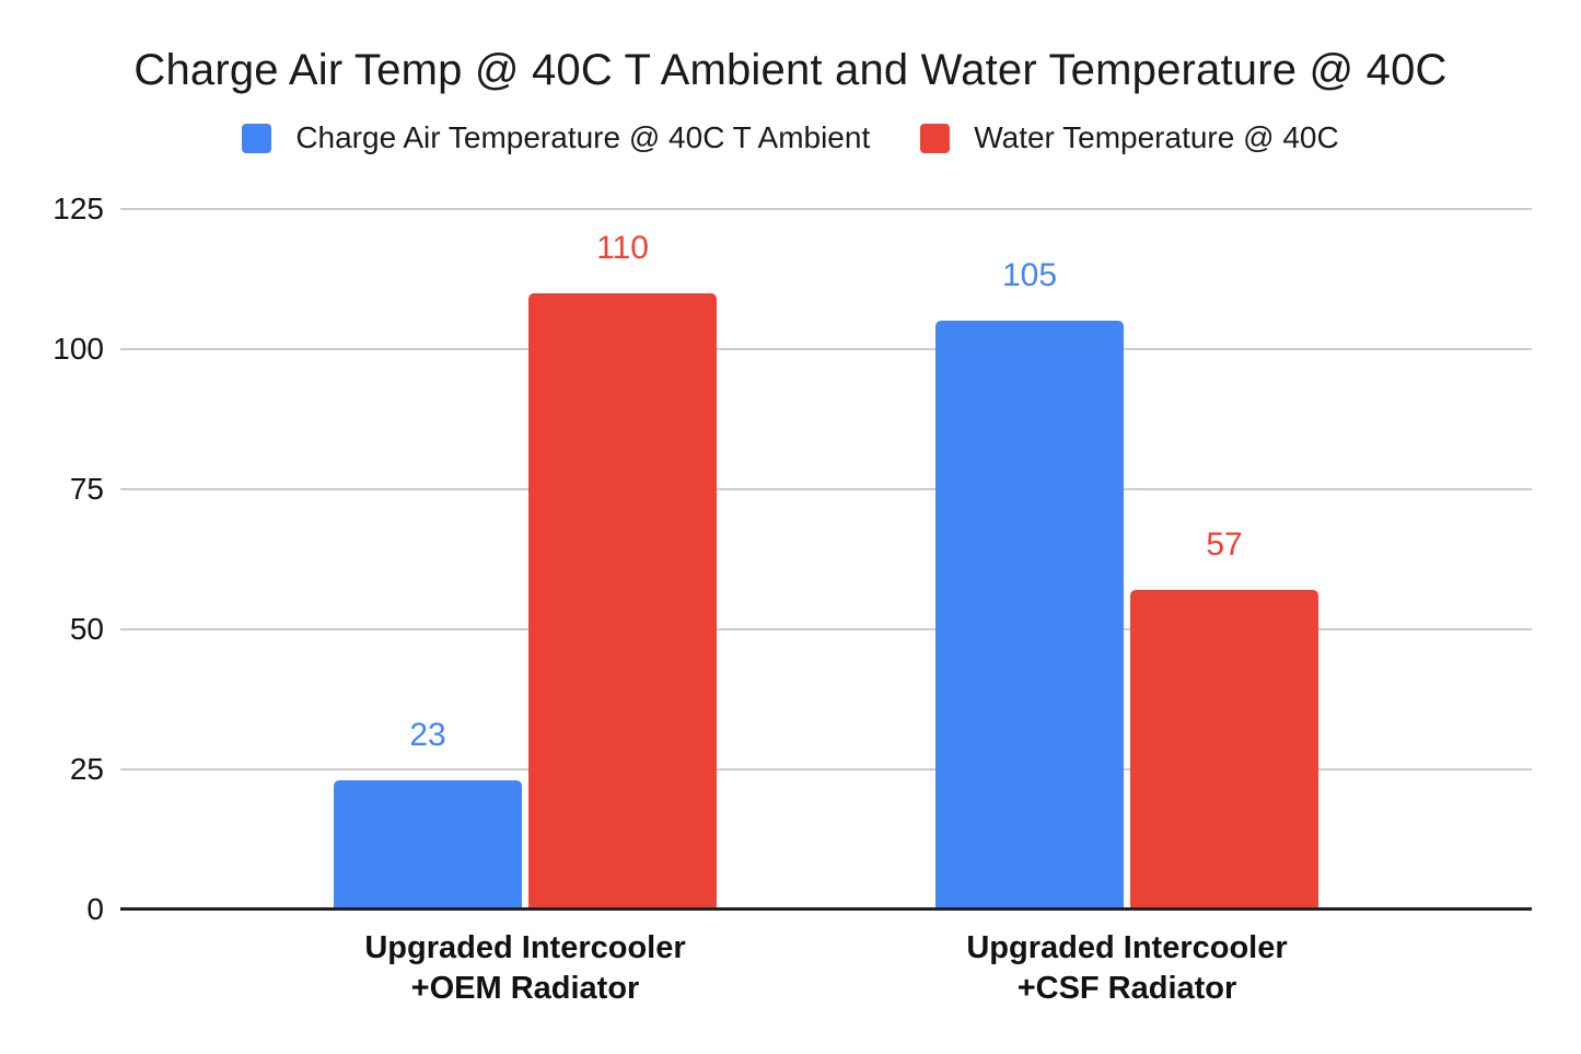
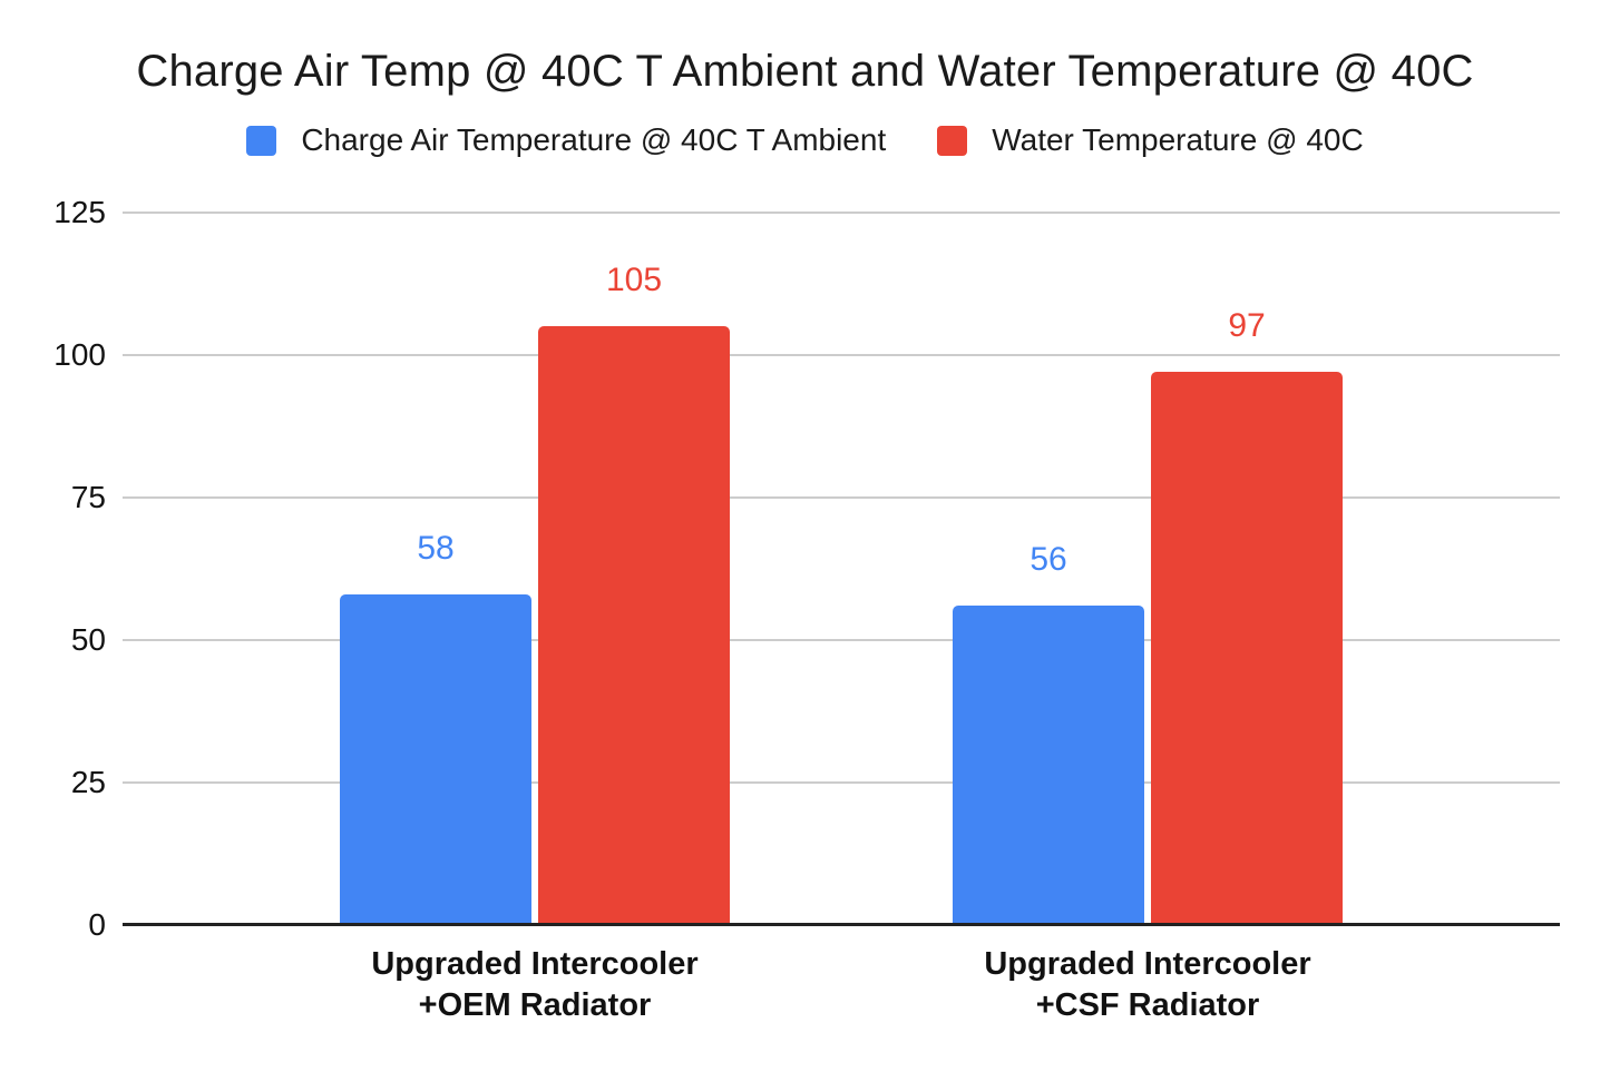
Charge Air Temperature @ 40C T Ambient/Upgraded Intercooler +OEM Radiator: 23 -> 58
Water Temperature @ 40C/Upgraded Intercooler +OEM Radiator: 110 -> 105
Charge Air Temperature @ 40C T Ambient/Upgraded Intercooler +CSF Radiator: 105 -> 56
Water Temperature @ 40C/Upgraded Intercooler +CSF Radiator: 57 -> 97
